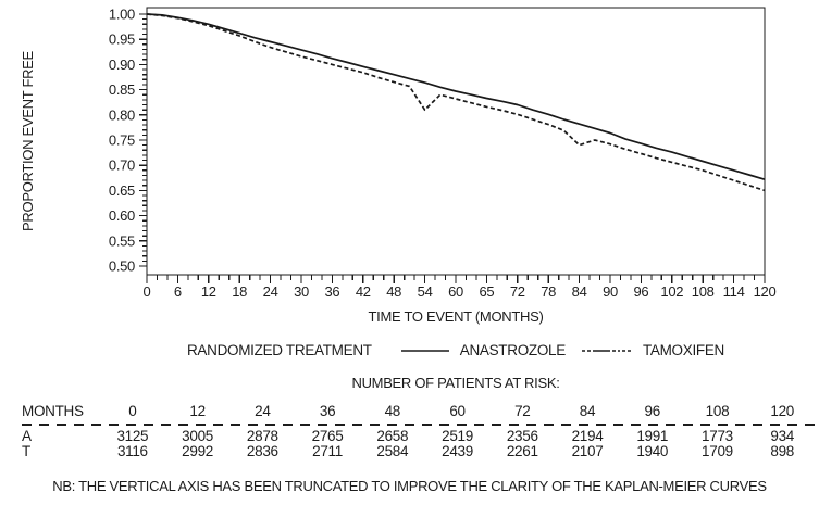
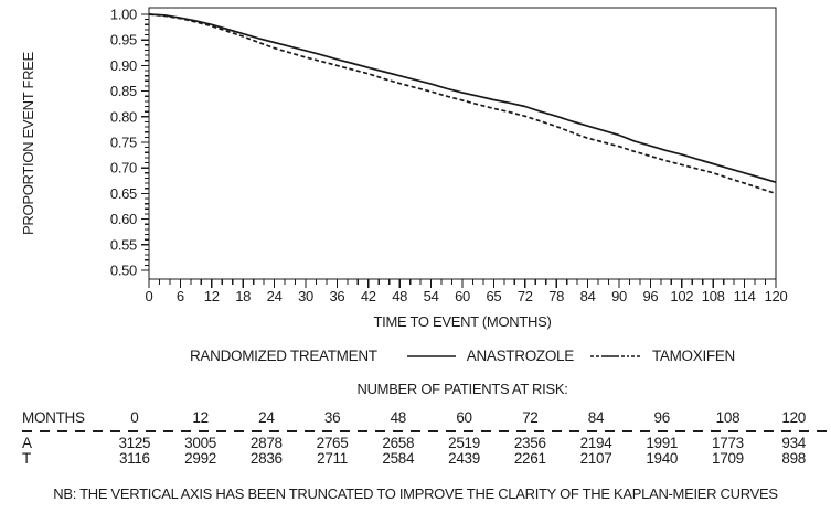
TAMOXIFEN/54: 0.81 -> 0.85
TAMOXIFEN/84: 0.74 -> 0.76
